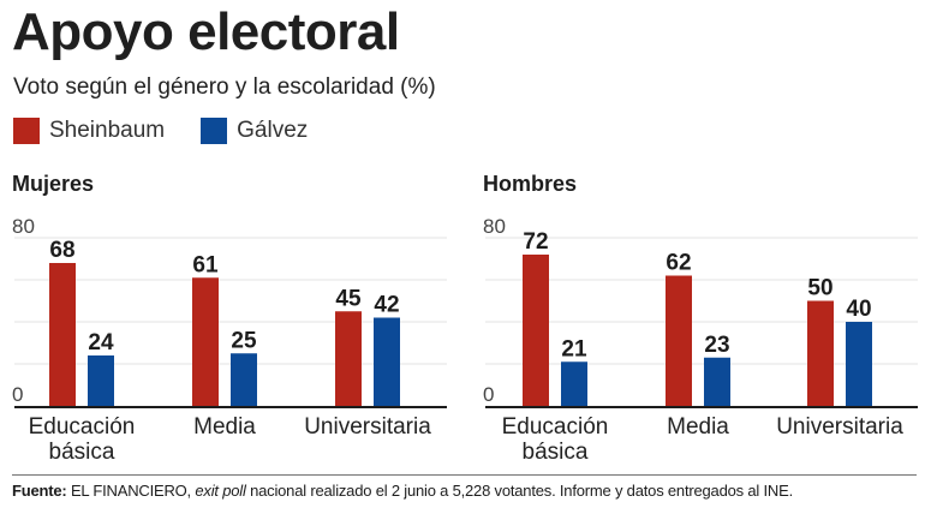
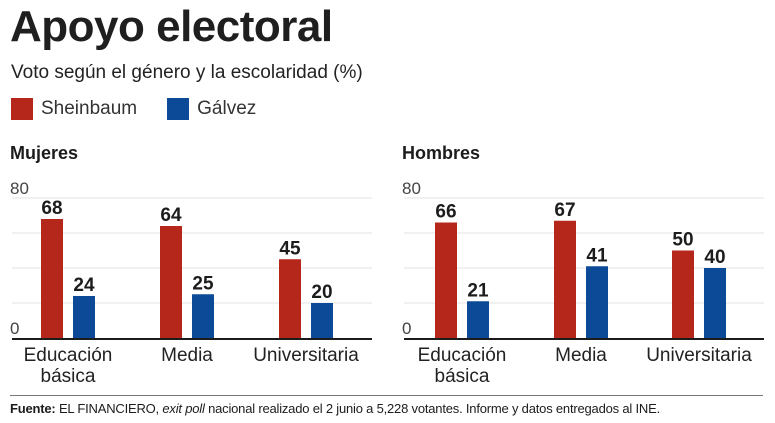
Mujeres/Sheinbaum/Media: 61 -> 64
Mujeres/Gálvez/Universitaria: 42 -> 20
Hombres/Sheinbaum/Educación básica: 72 -> 66
Hombres/Sheinbaum/Media: 62 -> 67
Hombres/Gálvez/Media: 23 -> 41
